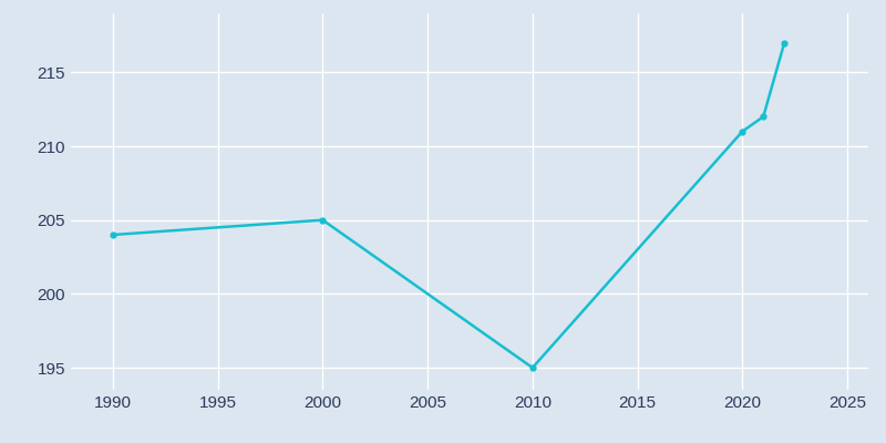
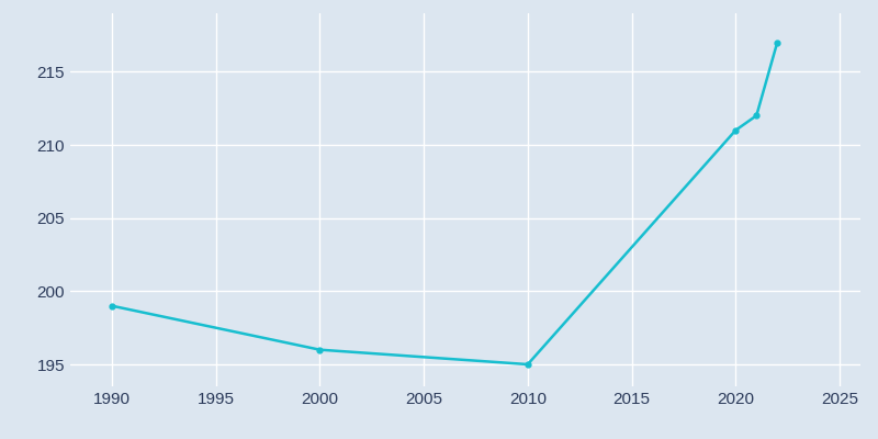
1990: 204 -> 199
2000: 205 -> 196
